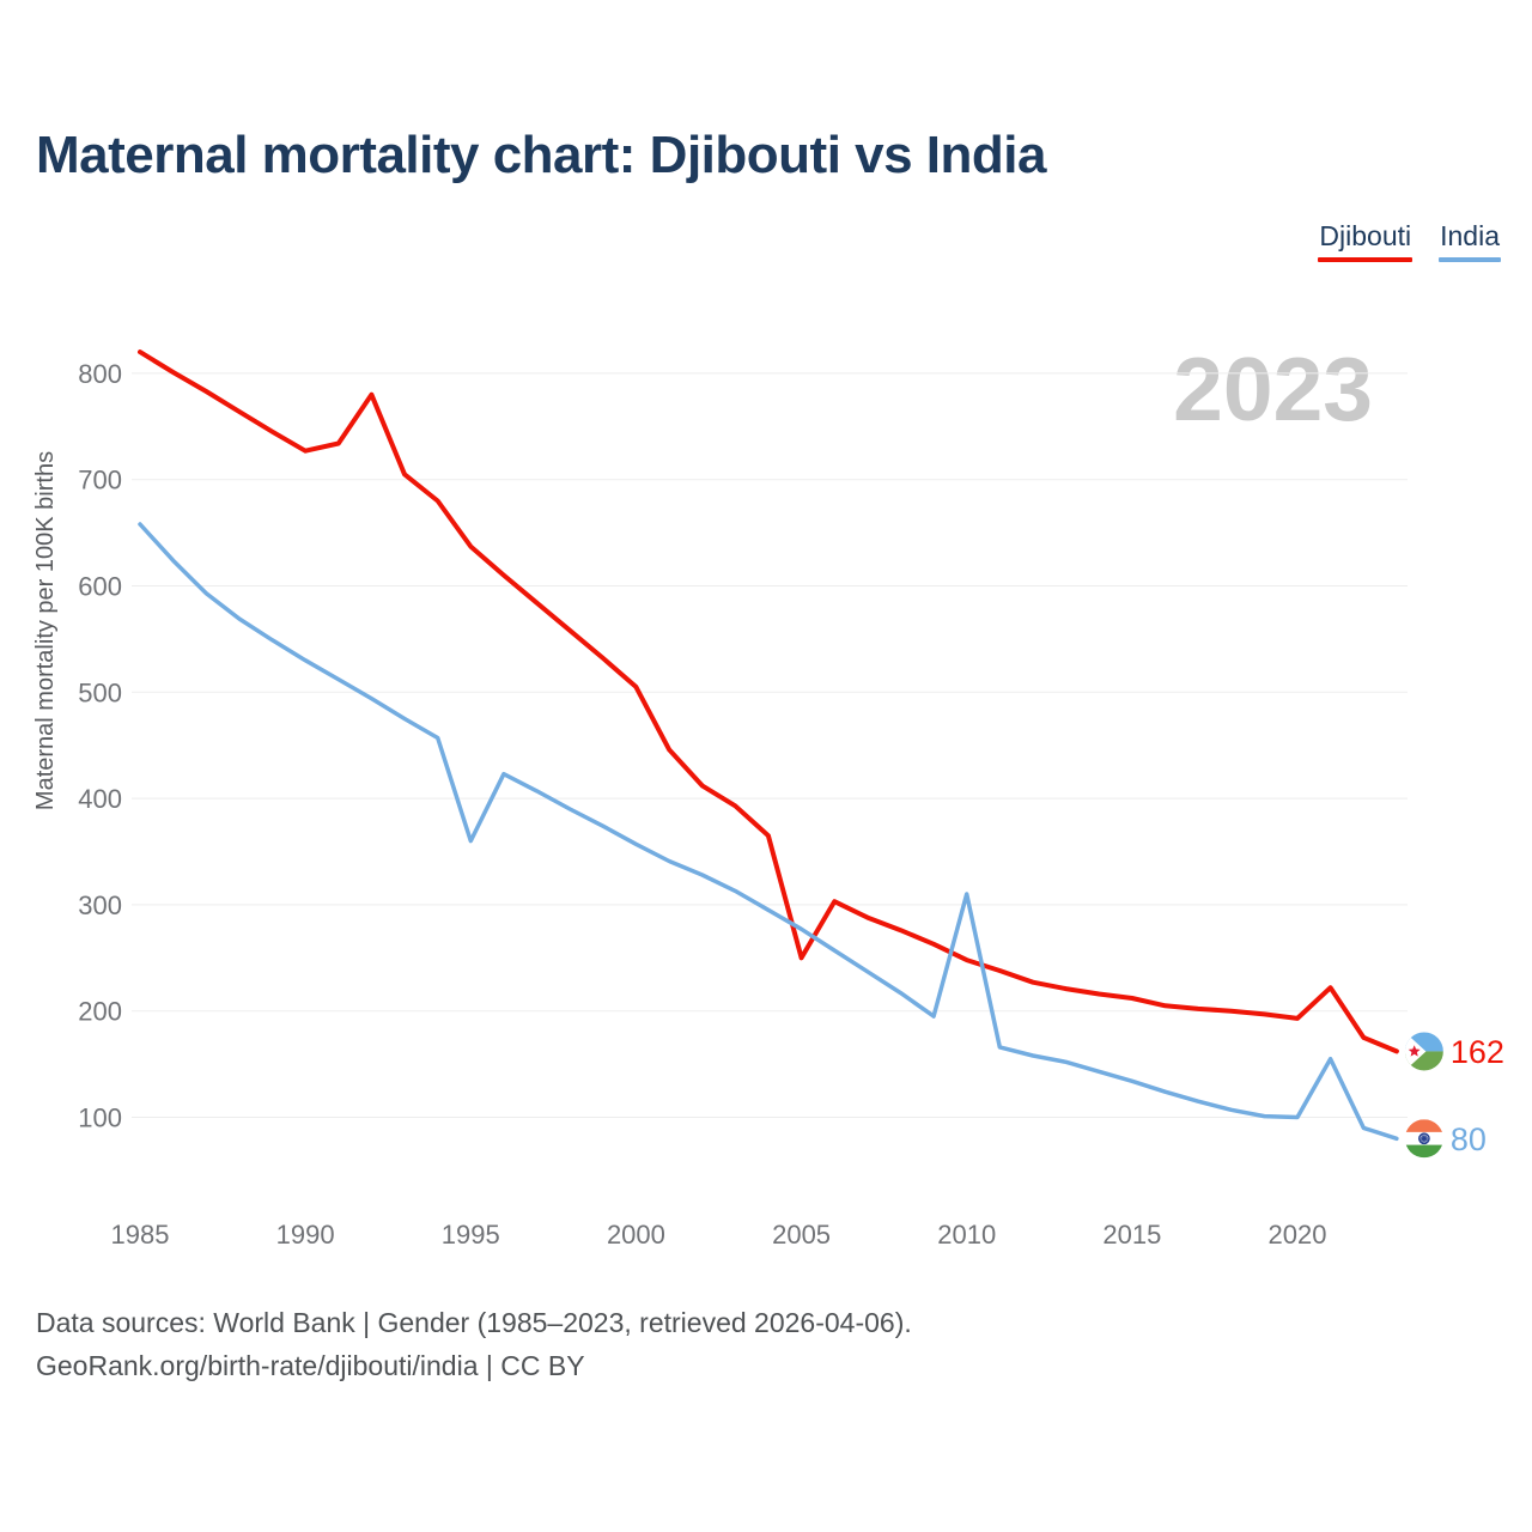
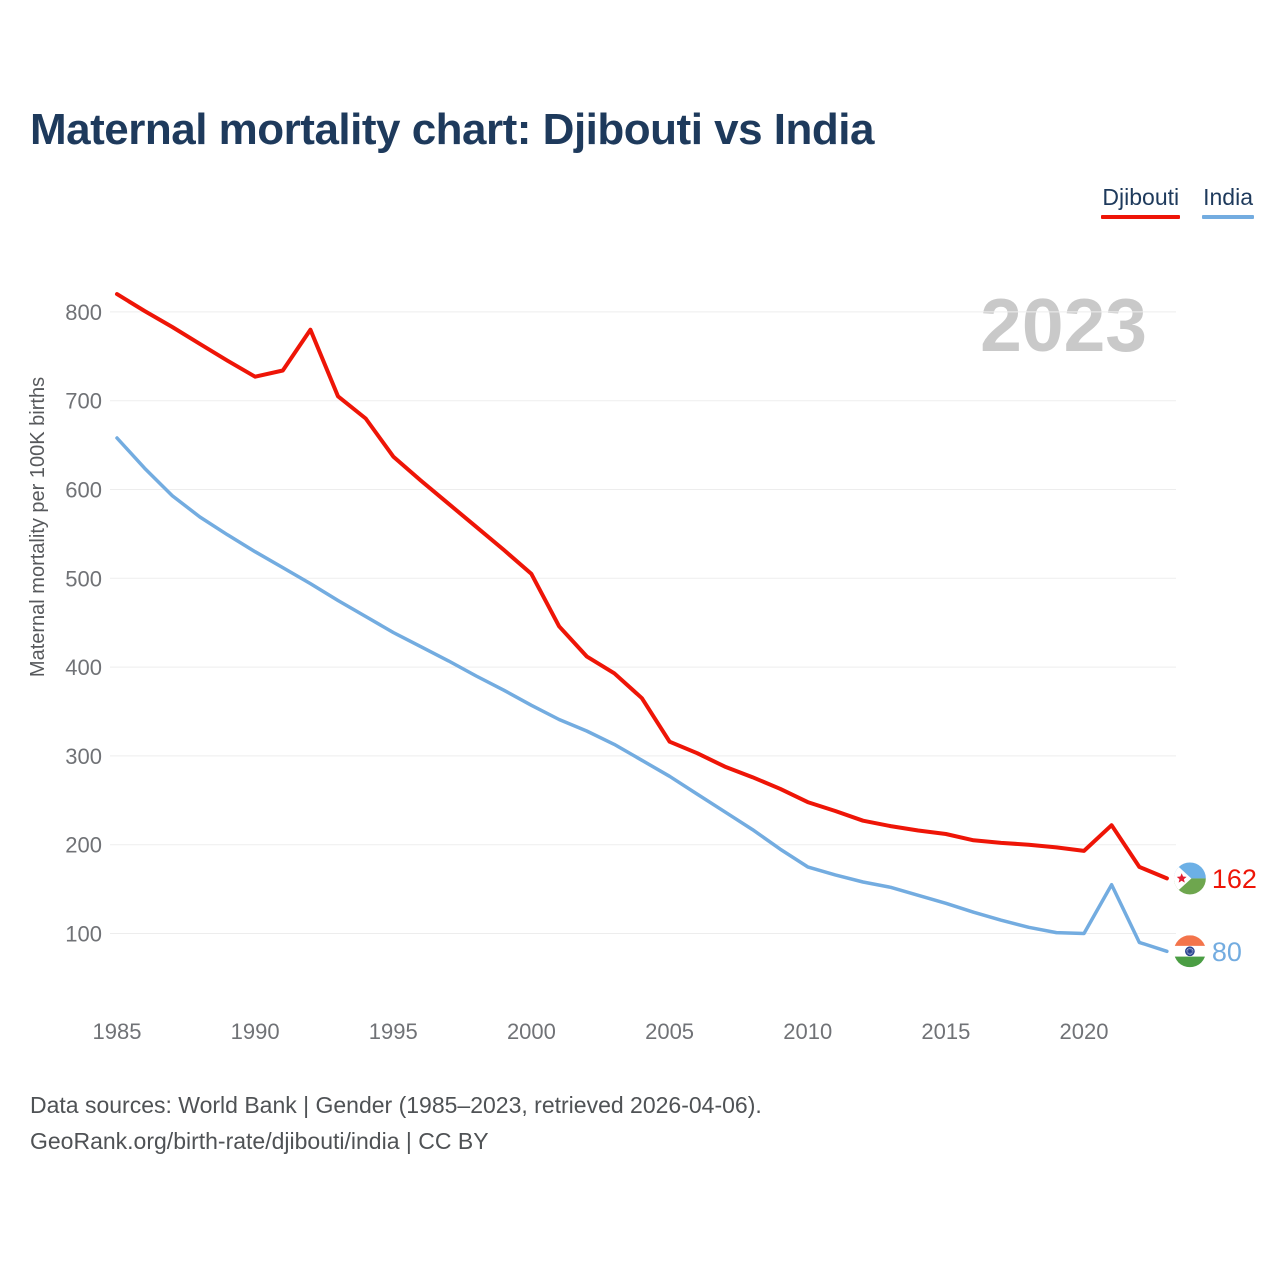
India/1995: 360 -> 440
Djibouti/2005: 250 -> 320
India/2010: 310 -> 180
